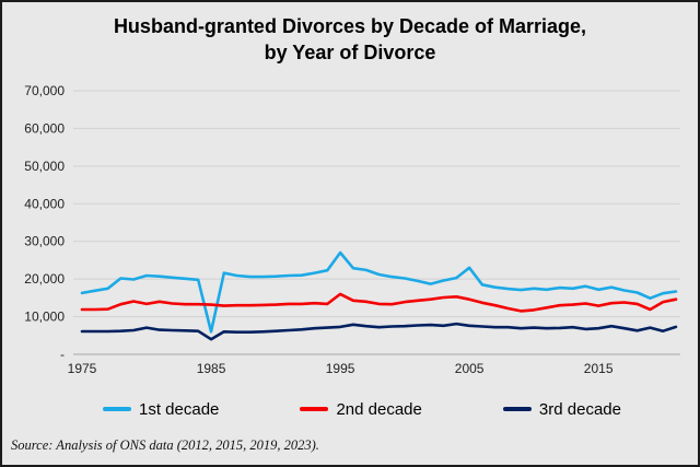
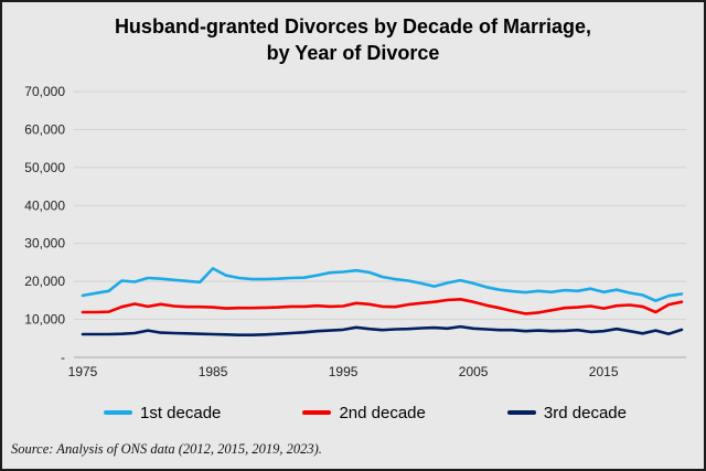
1st decade/1985: 6000 -> 23000
3rd decade/1985: 4000 -> 6000
1st decade/1995: 27000 -> 22000
2nd decade/1995: 16000 -> 14000
1st decade/2005: 23000 -> 20000
